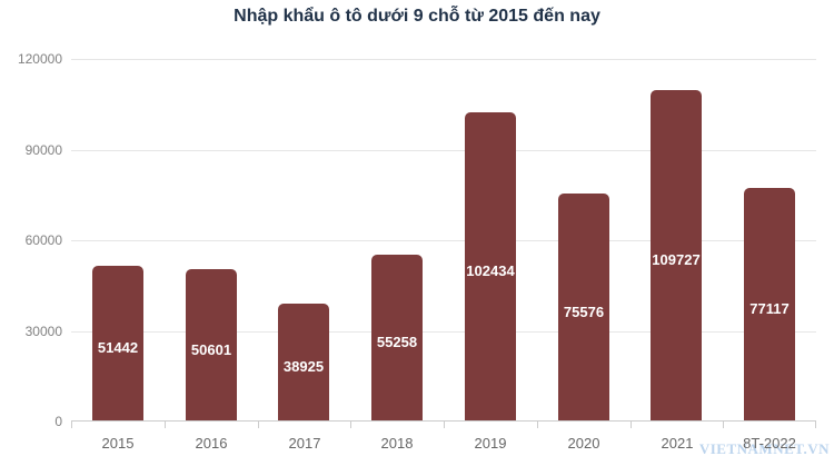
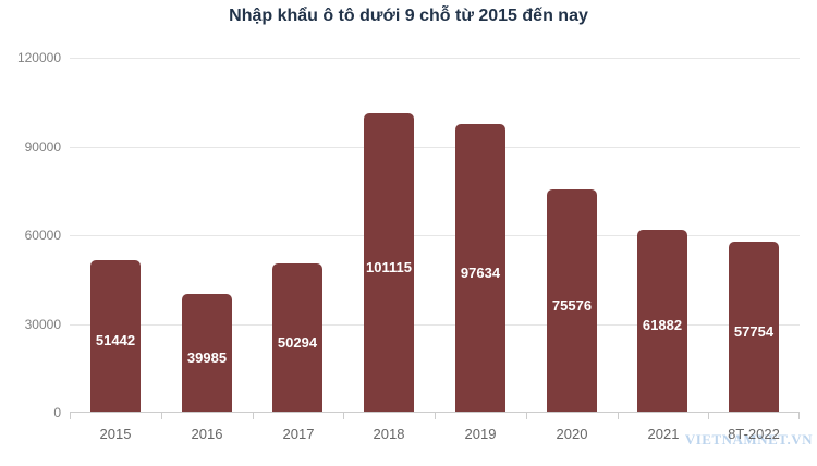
2016: 50601 -> 39985
2017: 38925 -> 50294
2018: 55258 -> 101115
2019: 102434 -> 97634
2021: 109727 -> 61882
8T-2022: 77117 -> 57754
